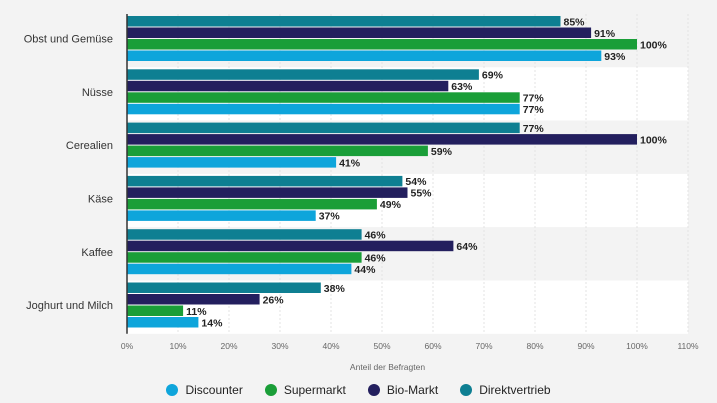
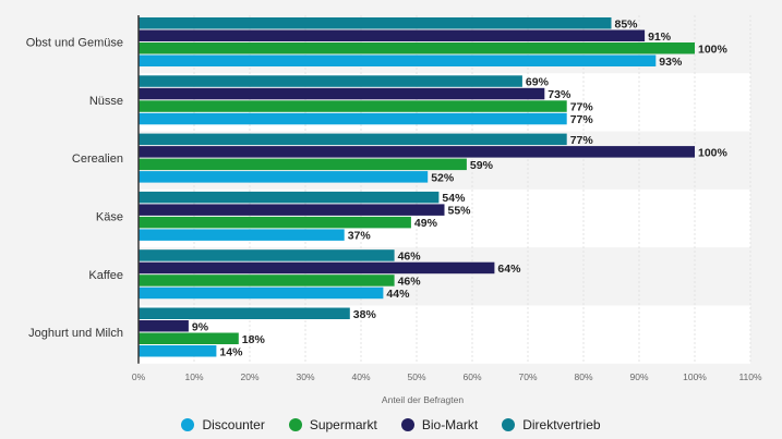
Bio-Markt/Nüsse: 63% -> 73%
Discounter/Cerealien: 41% -> 52%
Supermarkt/Joghurt und Milch: 11% -> 18%
Bio-Markt/Joghurt und Milch: 26% -> 9%
